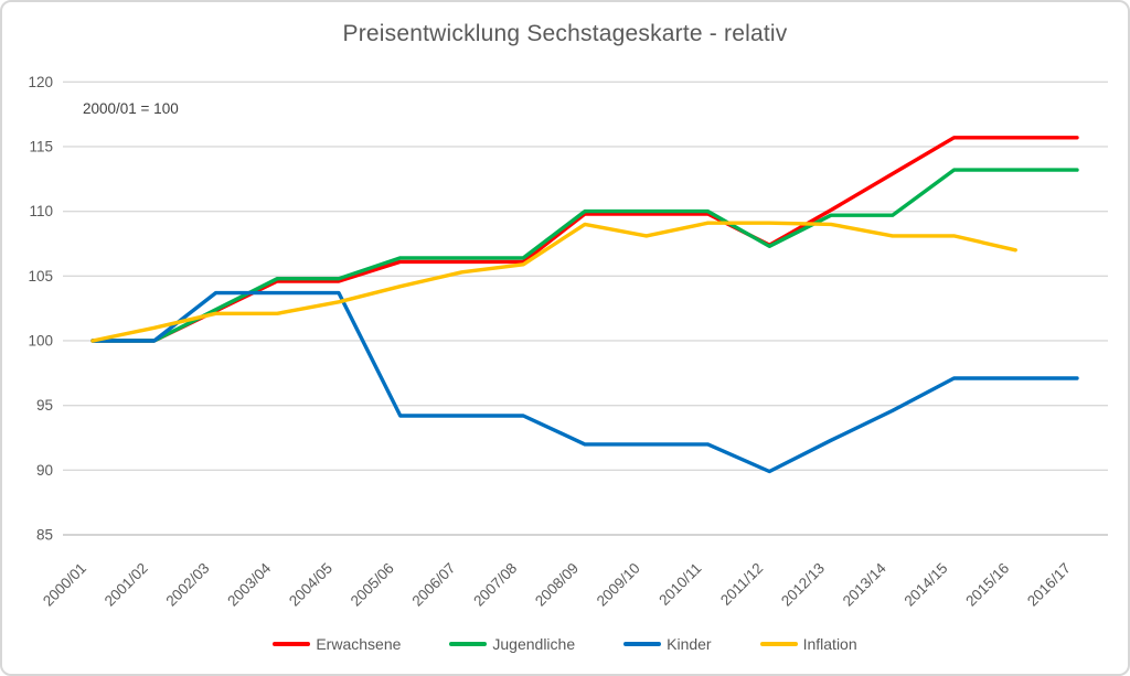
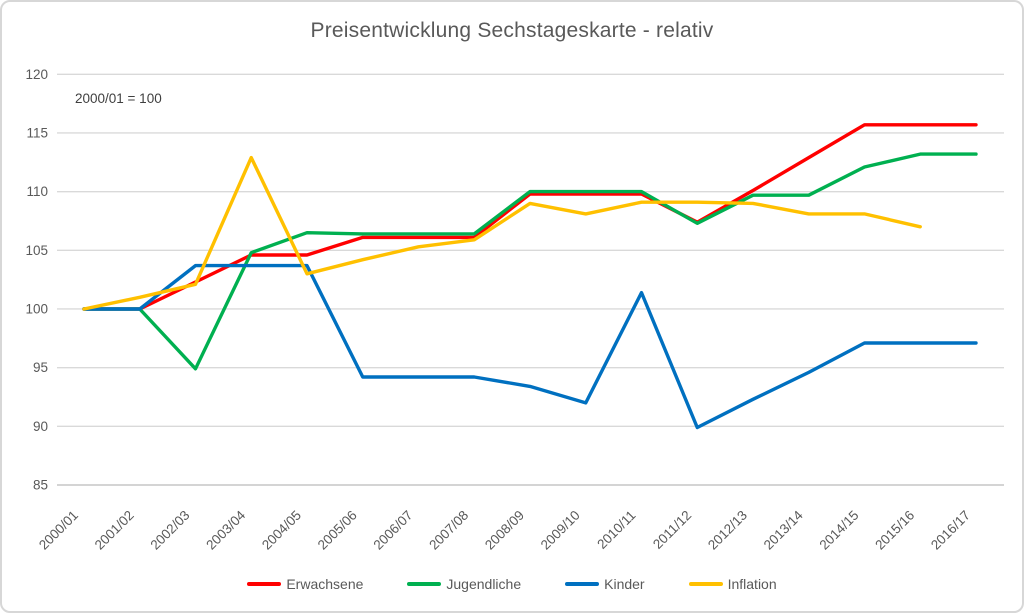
Jugendliche/2002/03: 102.4 -> 94.9
Inflation/2003/04: 102.1 -> 112.9
Jugendliche/2004/05: 104.8 -> 106.5
Kinder/2008/09: 92.0 -> 93.4
Kinder/2010/11: 92.0 -> 101.4
Jugendliche/2014/15: 113.2 -> 112.1
